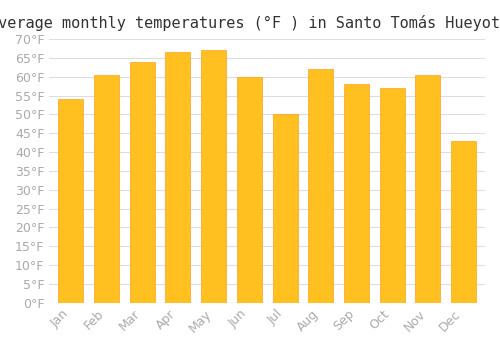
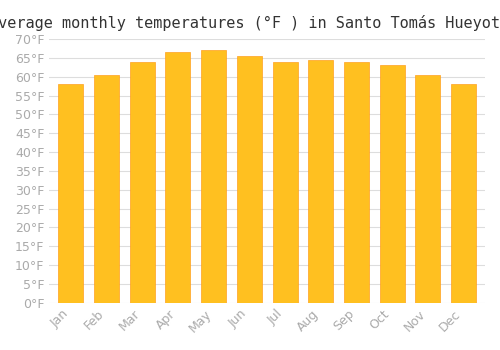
Jan: 54.0°F -> 58.0°F
Jun: 60.0°F -> 65.5°F
Jul: 50.0°F -> 64.0°F
Aug: 62.0°F -> 64.5°F
Sep: 58.0°F -> 64.0°F
Oct: 57.0°F -> 63.0°F
Dec: 43.0°F -> 58.0°F
